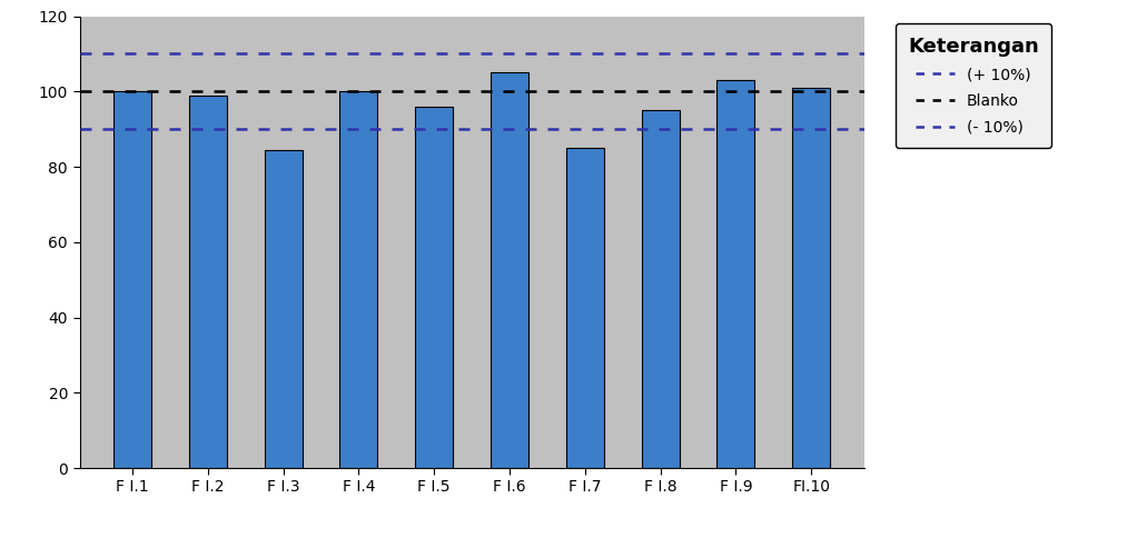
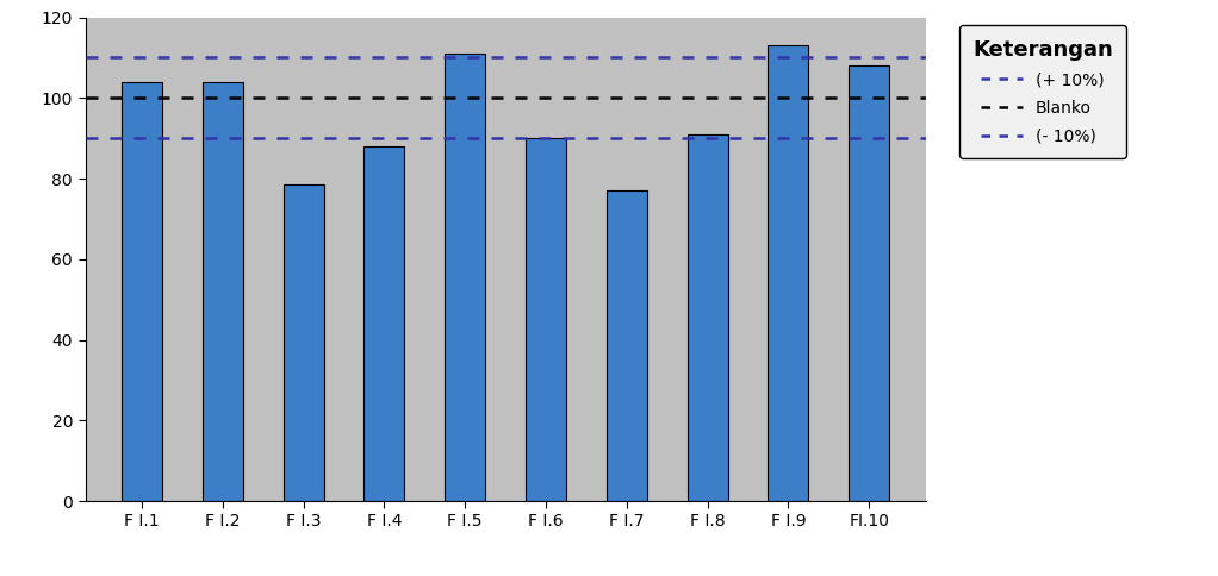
F I.1: 100.0 -> 104.0
F I.2: 99.0 -> 104.0
F I.3: 84.5 -> 78.5
F I.4: 100.0 -> 88.0
F I.5: 96.0 -> 111.0
F I.6: 105.0 -> 90.0
F I.7: 85.0 -> 77.0
F I.8: 95.0 -> 91.0
F I.9: 103.0 -> 113.0
FI.10: 101.0 -> 108.0
